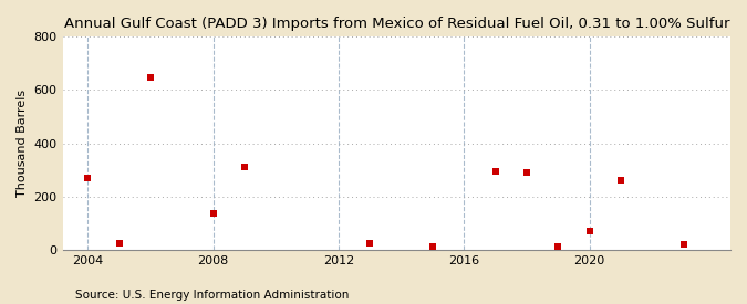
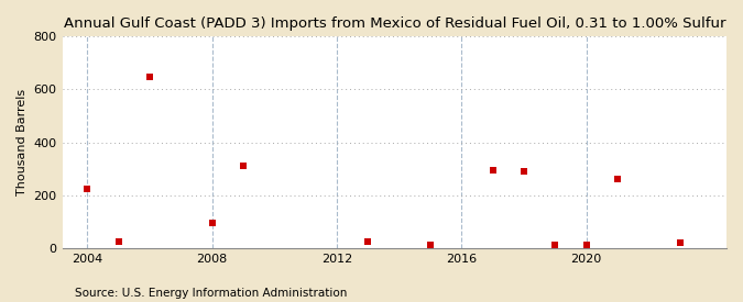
2004: 270 -> 225
2008: 135 -> 95
2020: 70 -> 12
